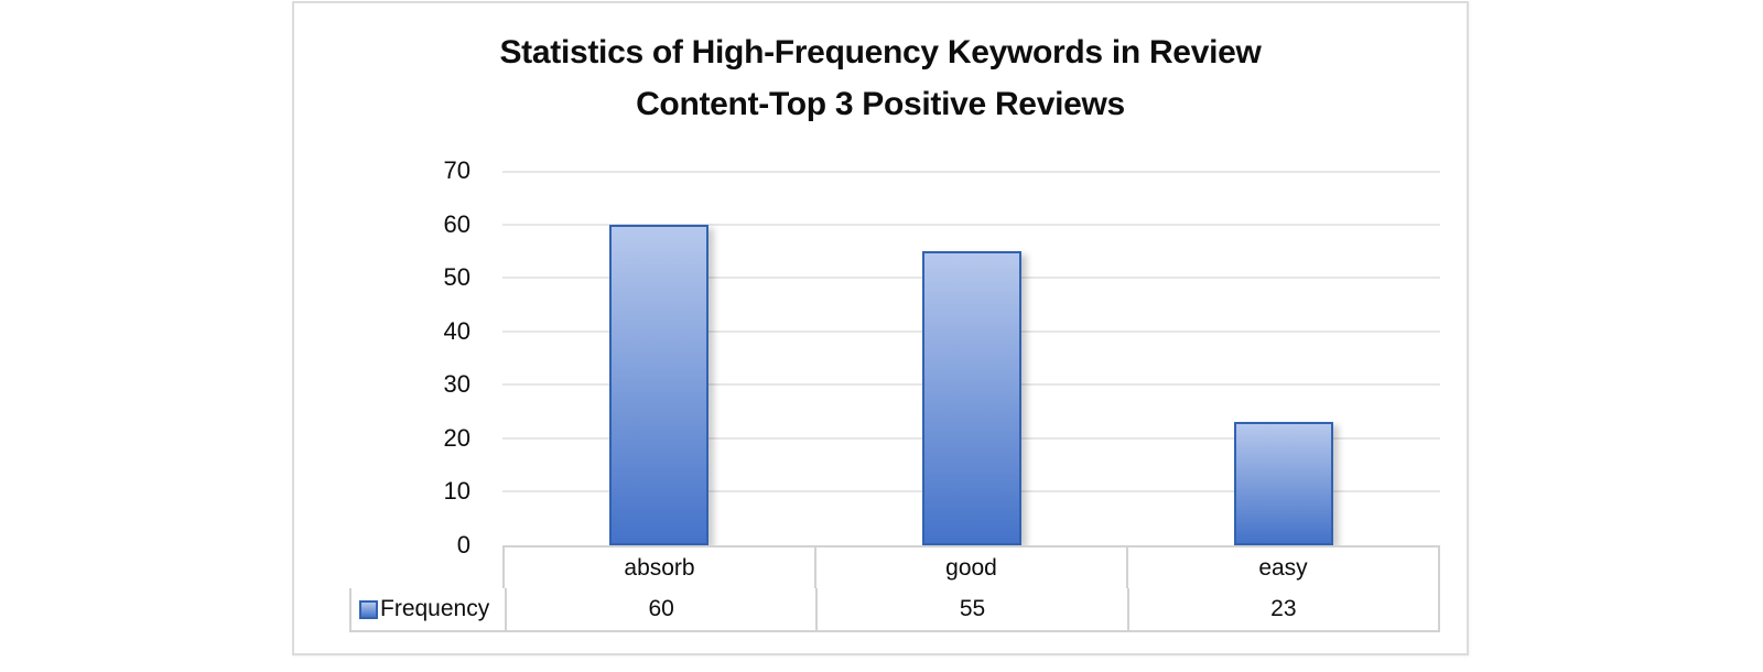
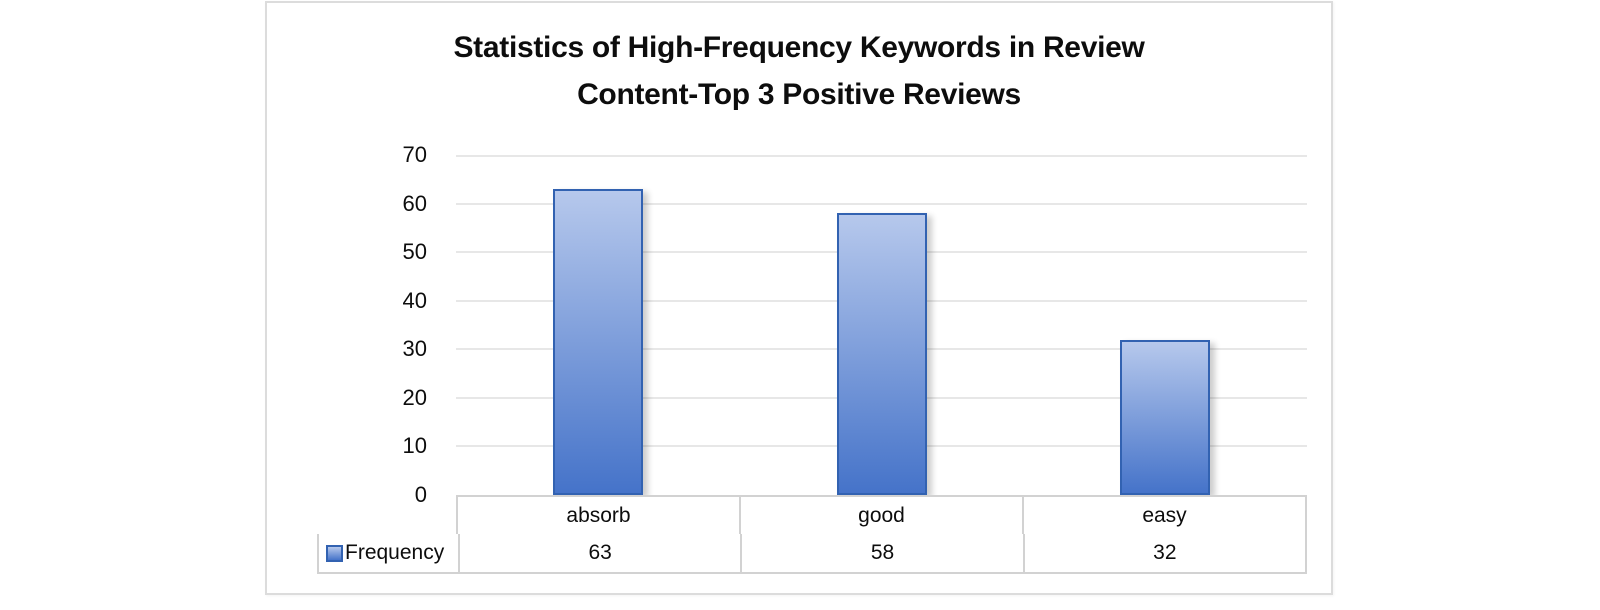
absorb: 60 -> 63
good: 55 -> 58
easy: 23 -> 32
